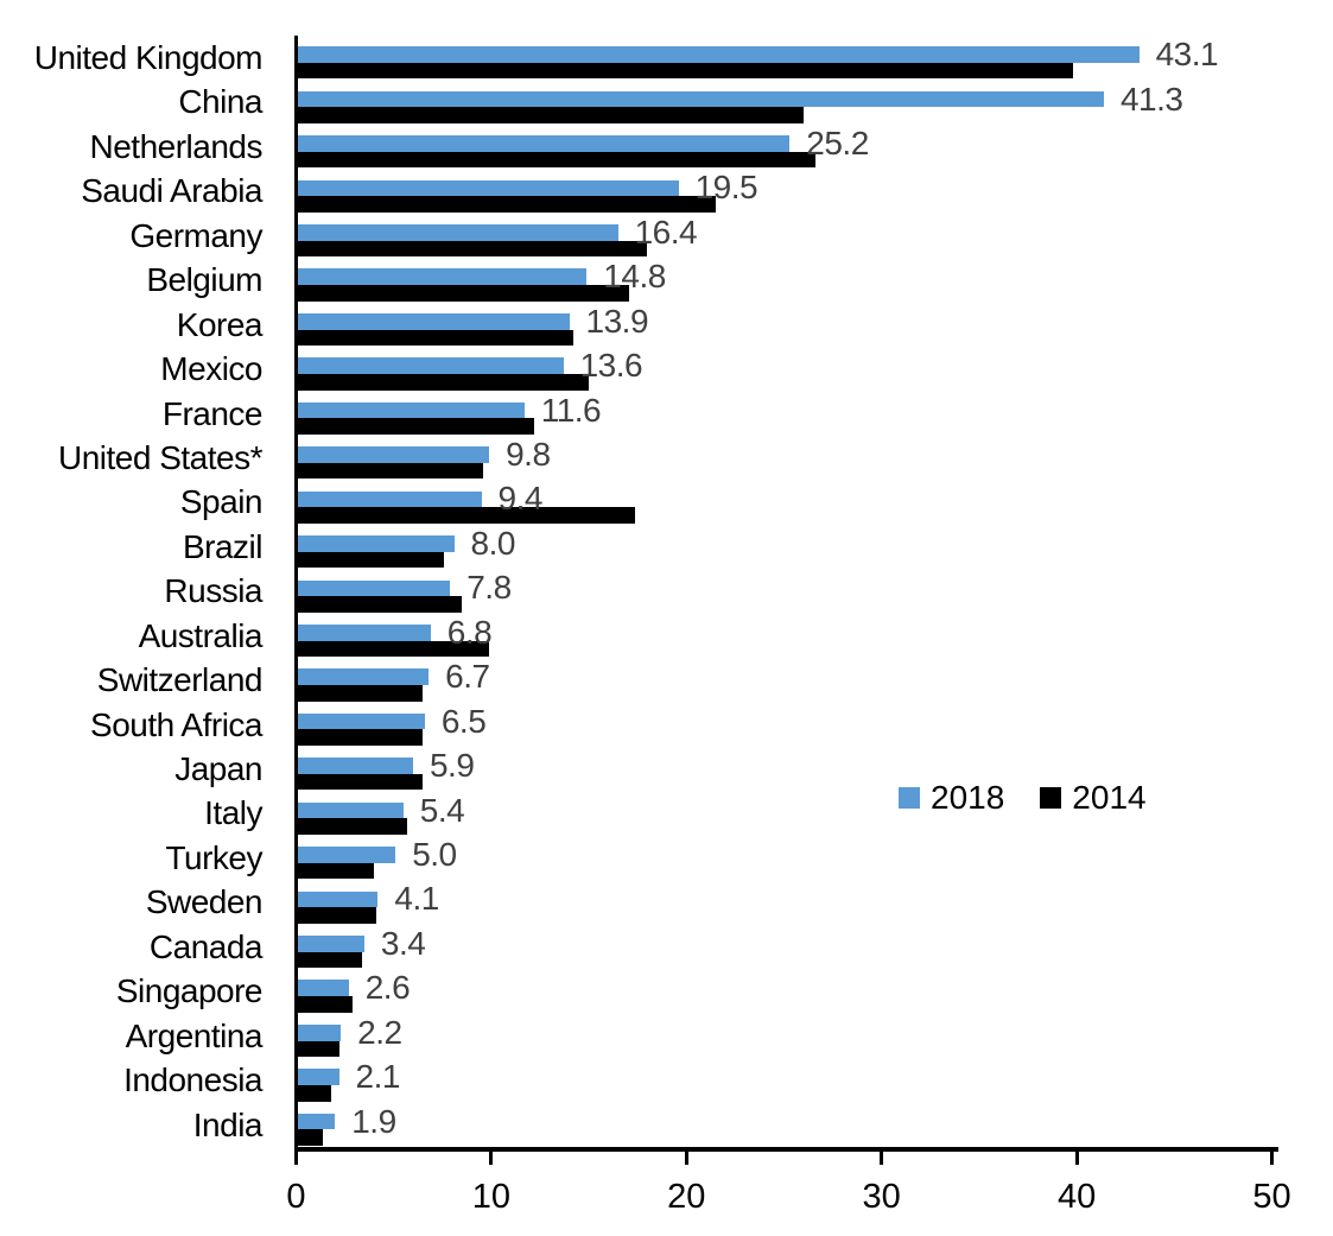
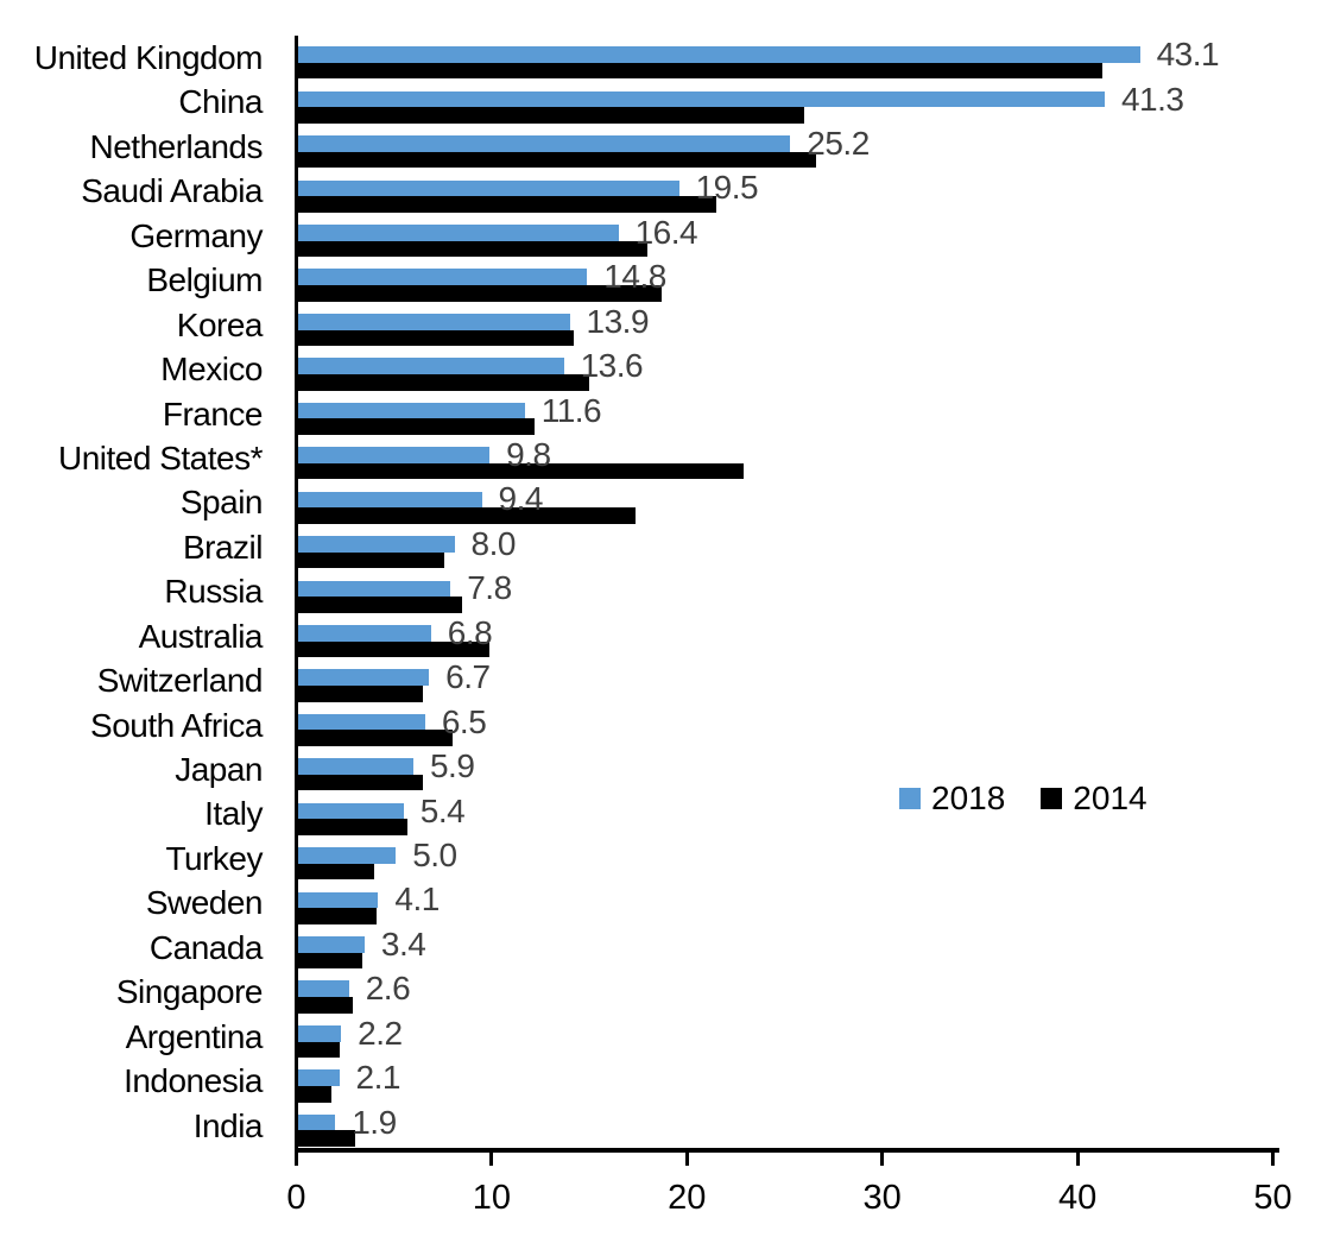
2014/United Kingdom: 39.7 -> 41.2
2014/Belgium: 17.0 -> 18.6
2014/United States*: 9.5 -> 22.8
2014/South Africa: 6.4 -> 7.9
2014/India: 1.3 -> 2.9
